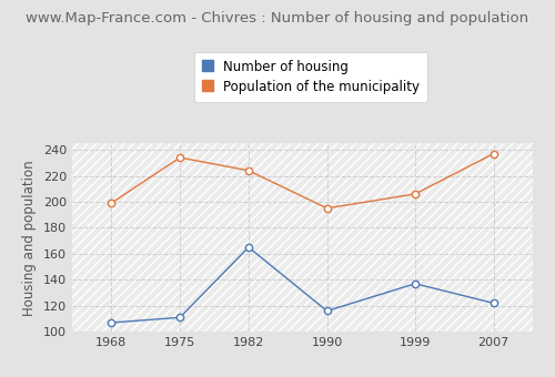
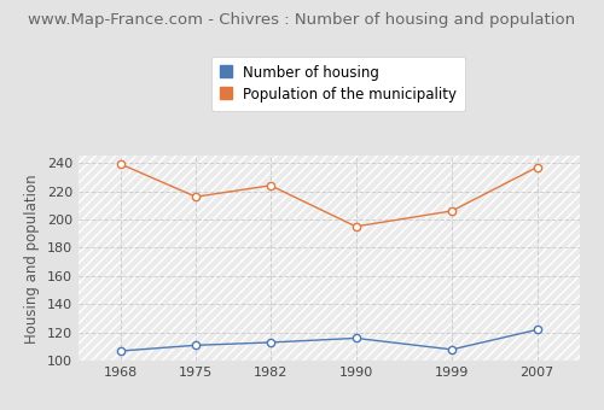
Population of the municipality/1968: 199 -> 239
Population of the municipality/1975: 234 -> 216
Number of housing/1982: 165 -> 113
Number of housing/1999: 137 -> 108
